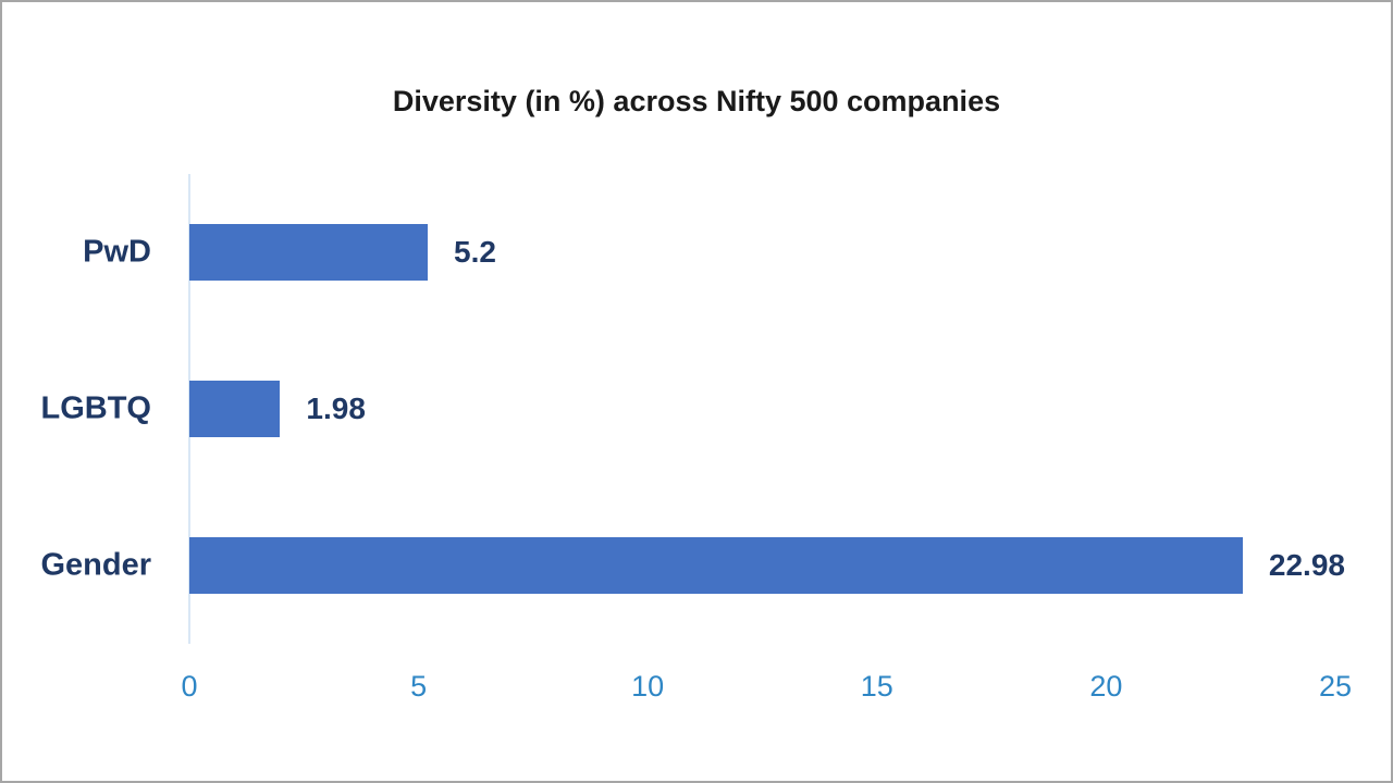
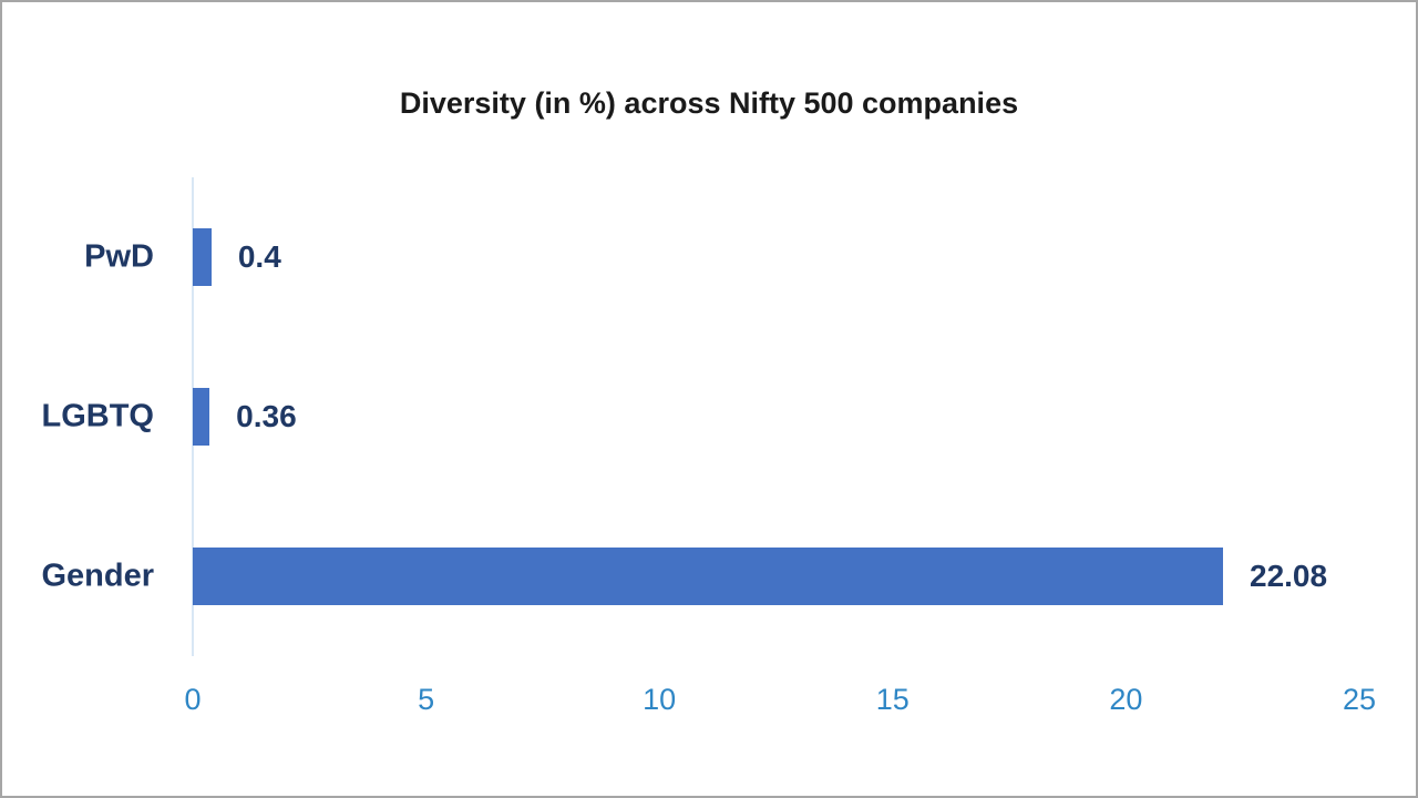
PwD: 5.2 -> 0.4
LGBTQ: 1.98 -> 0.36
Gender: 22.98 -> 22.08
